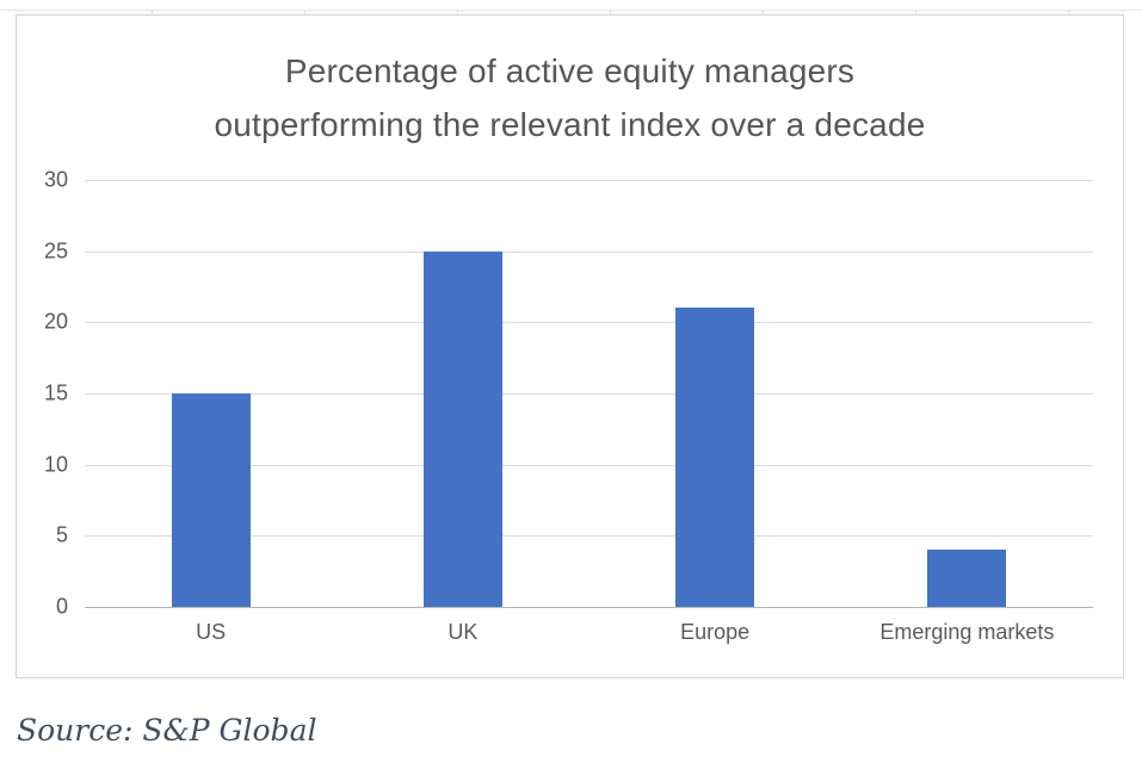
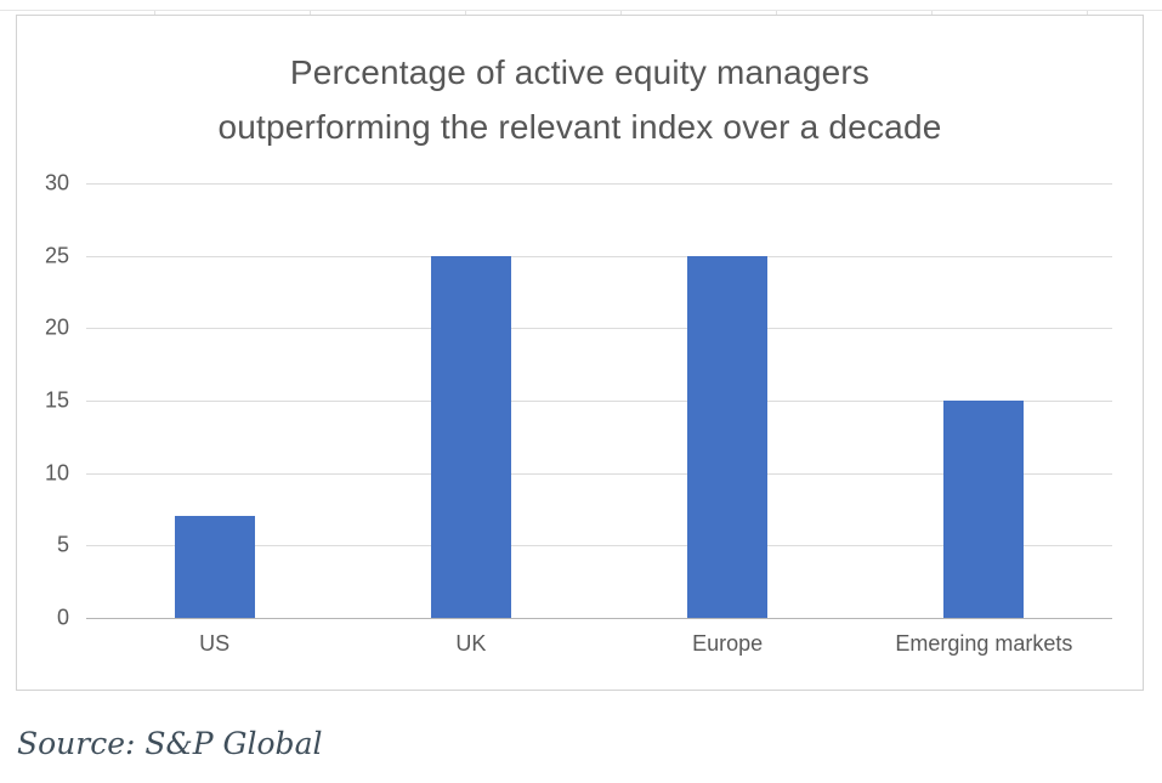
US: 15 -> 7
Europe: 21 -> 25
Emerging markets: 4 -> 15
